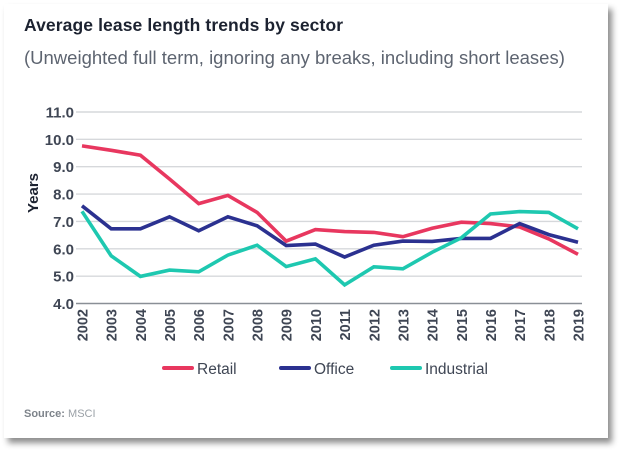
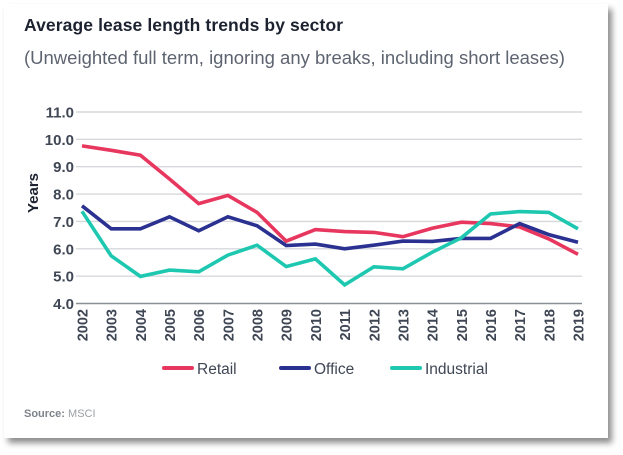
Office/2011: 5.7 -> 6.0
